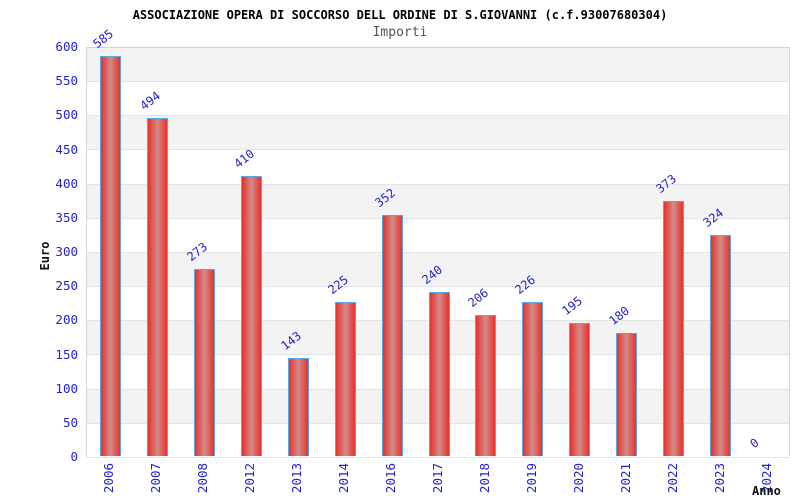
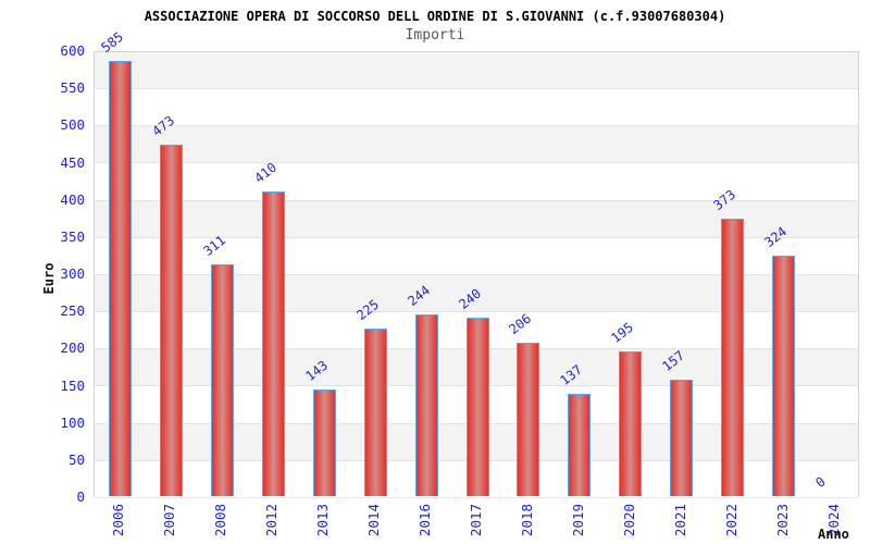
2007: 494 -> 473
2008: 273 -> 311
2016: 352 -> 244
2019: 226 -> 137
2021: 180 -> 157
